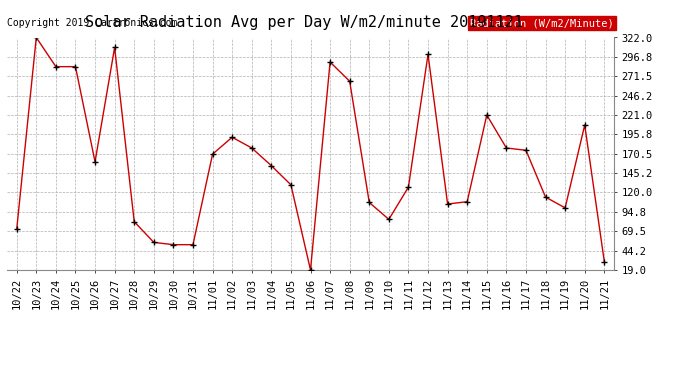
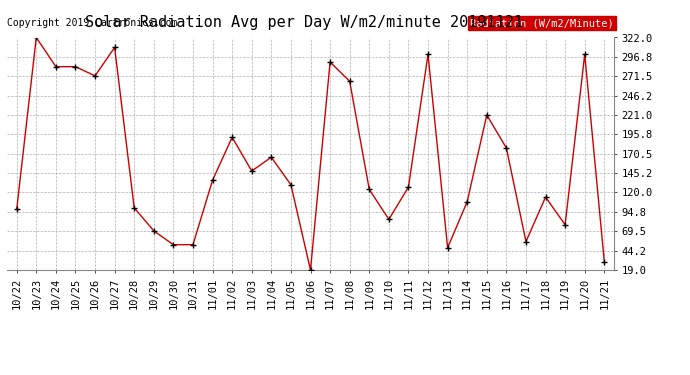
10/22: 72 -> 98
10/26: 160 -> 272
10/28: 82 -> 100
10/29: 55 -> 70
11/01: 170 -> 136
11/03: 178 -> 148
11/04: 155 -> 166
11/09: 107 -> 124
11/13: 105 -> 48
11/17: 175 -> 56
11/19: 100 -> 78
11/20: 208 -> 300
